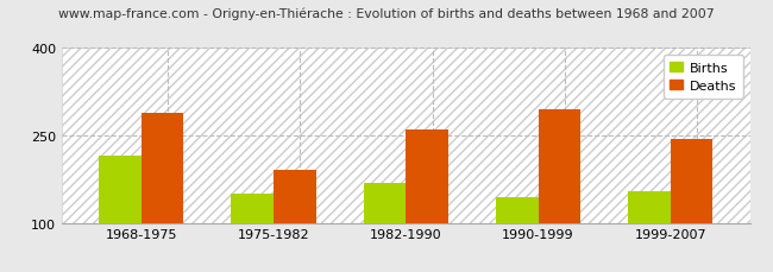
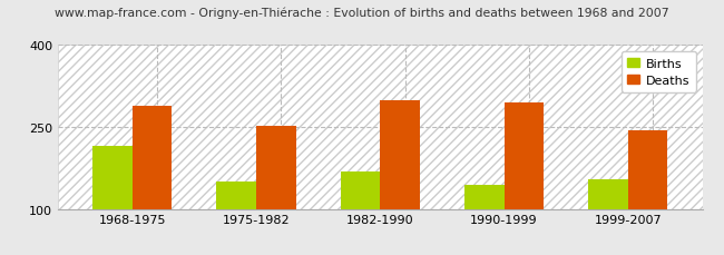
Deaths/1975-1982: 190 -> 252
Deaths/1982-1990: 260 -> 298
